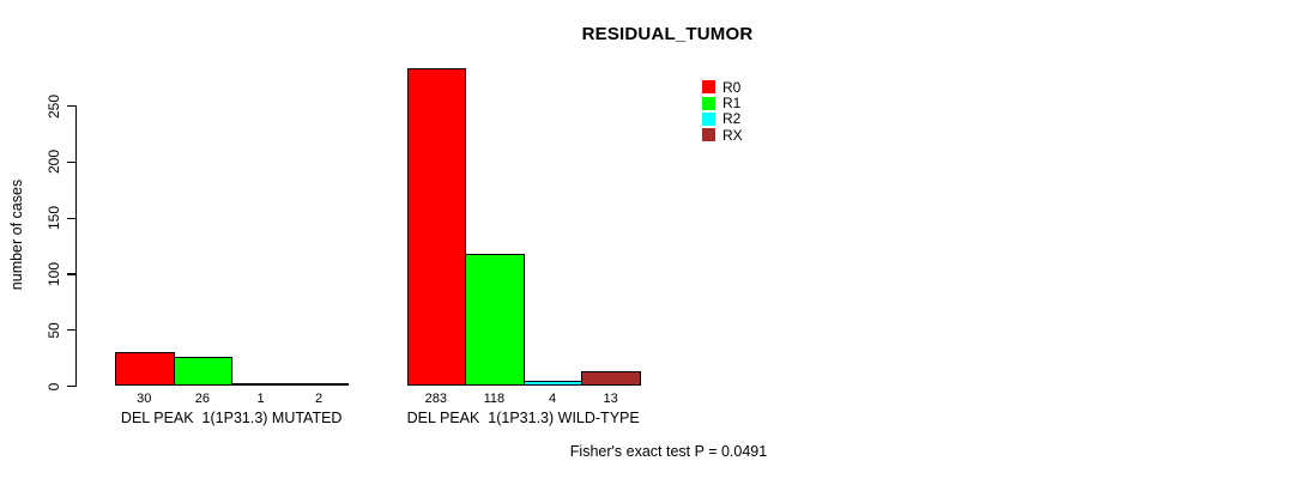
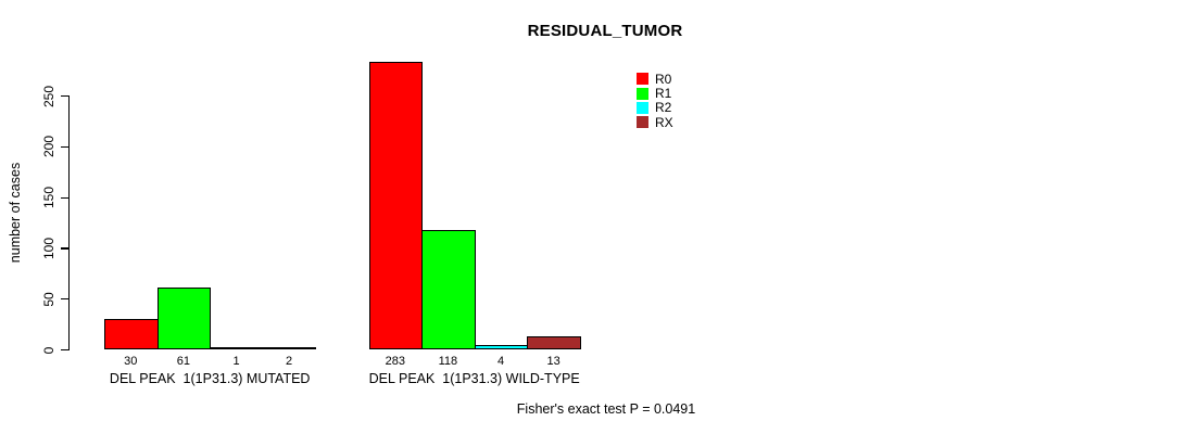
R1/DEL PEAK 1(1P31.3) MUTATED: 26 -> 61
